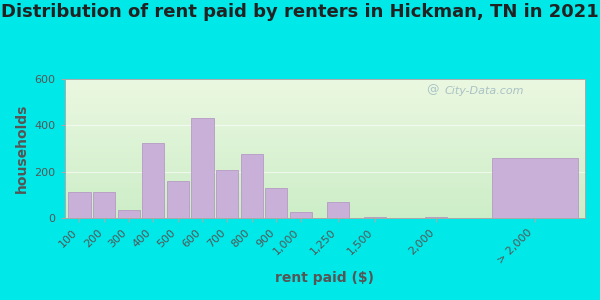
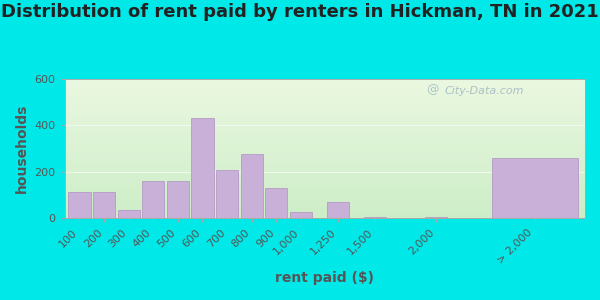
400: 325 -> 160
